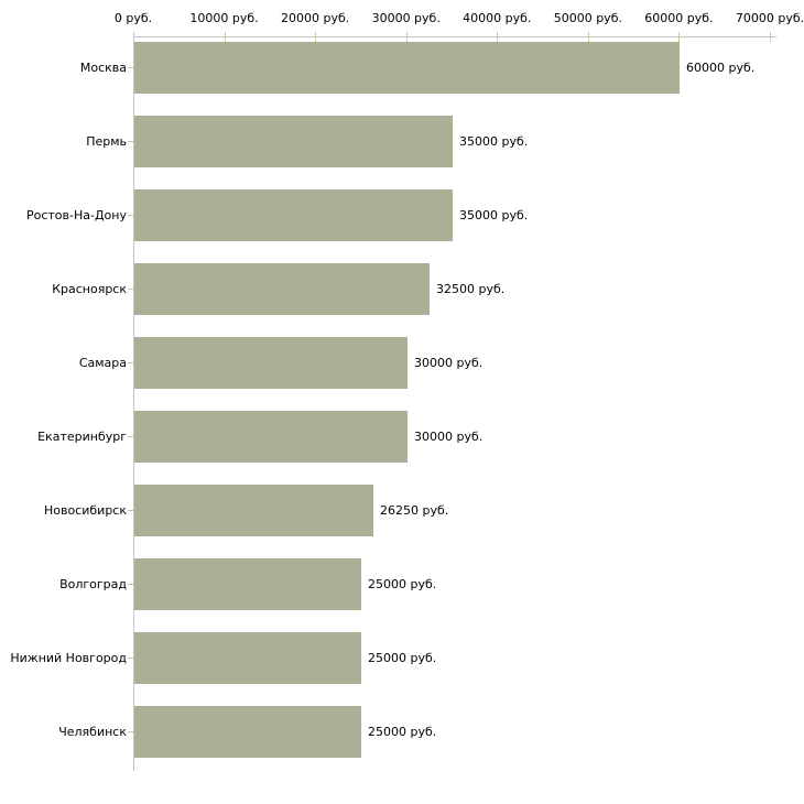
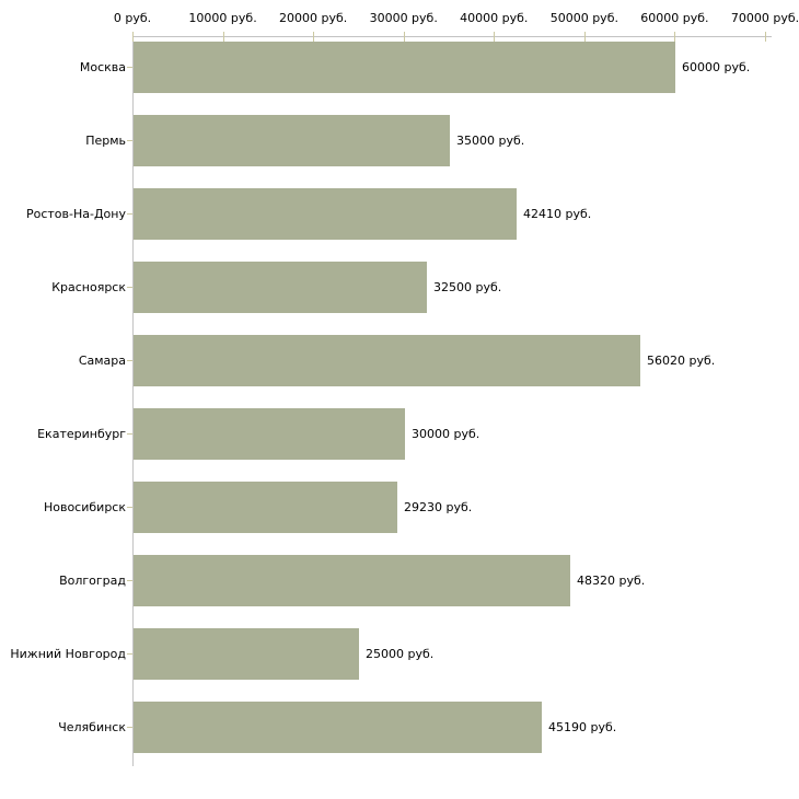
Ростов-На-Дону: 35000 -> 42410
Самара: 30000 -> 56020
Новосибирск: 26250 -> 29230
Волгоград: 25000 -> 48320
Челябинск: 25000 -> 45190
